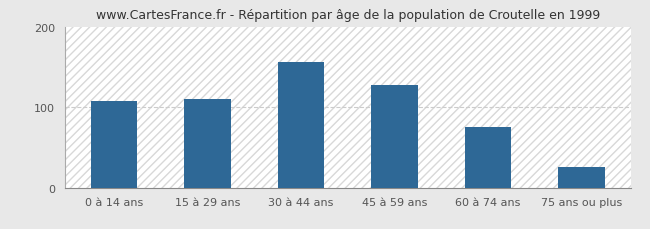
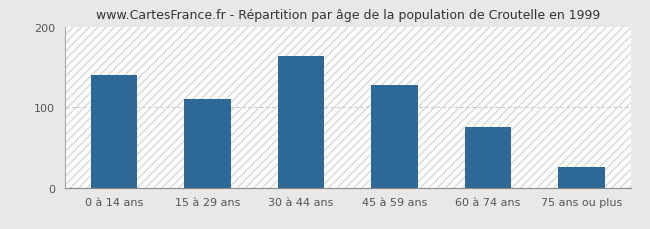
0 à 14 ans: 108 -> 140
30 à 44 ans: 156 -> 163
